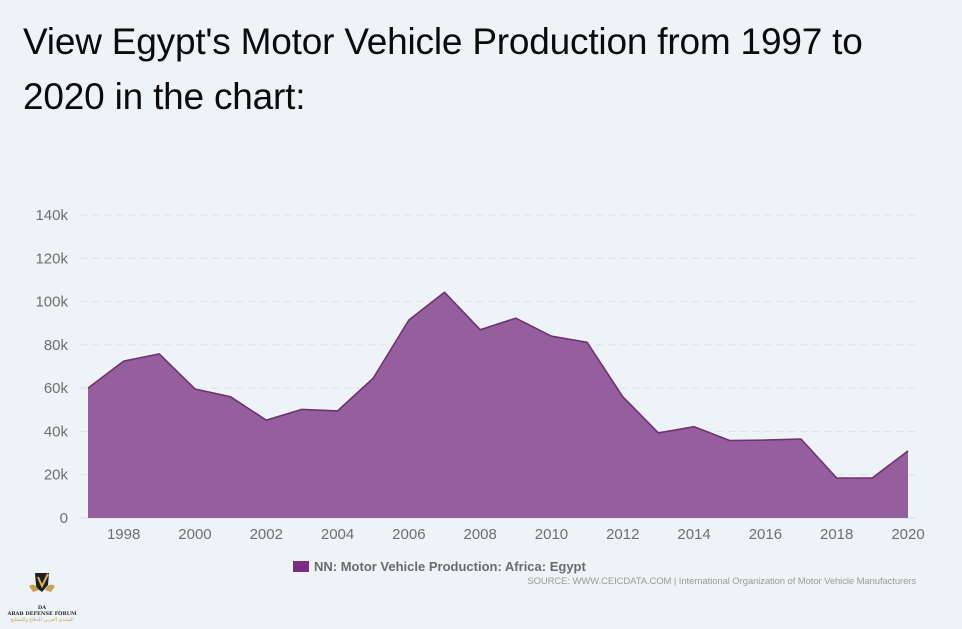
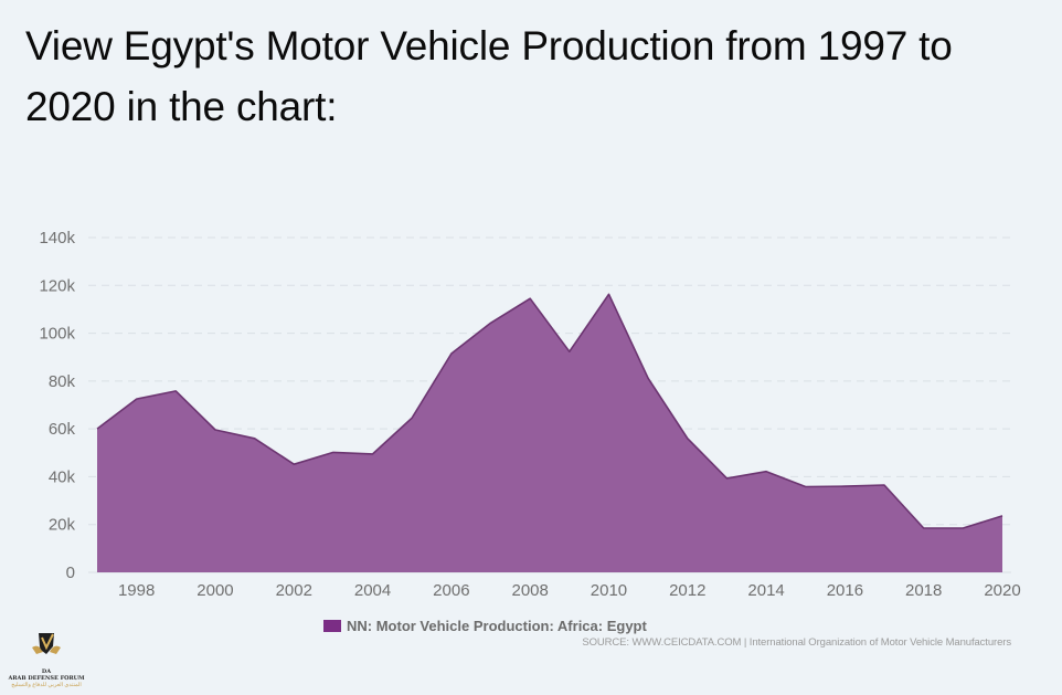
2008: 87k -> 114k
2010: 84k -> 116k
2020: 31k -> 24k
